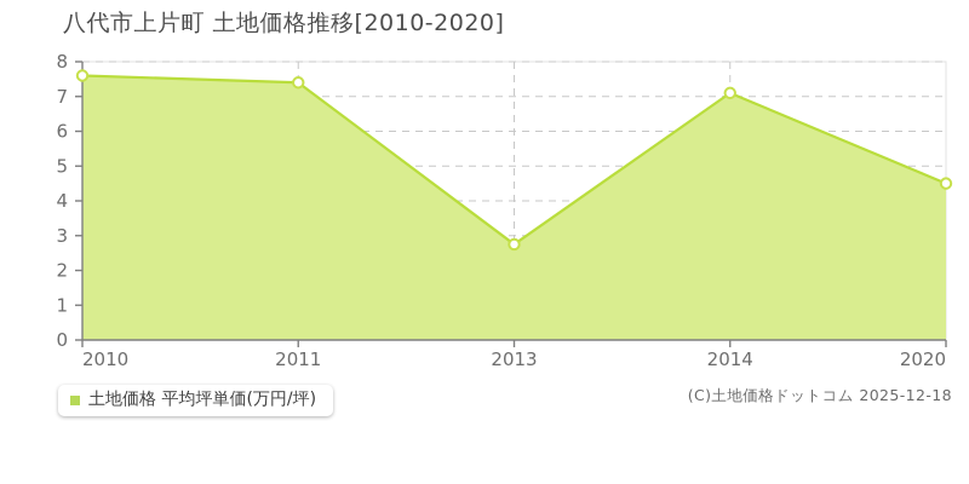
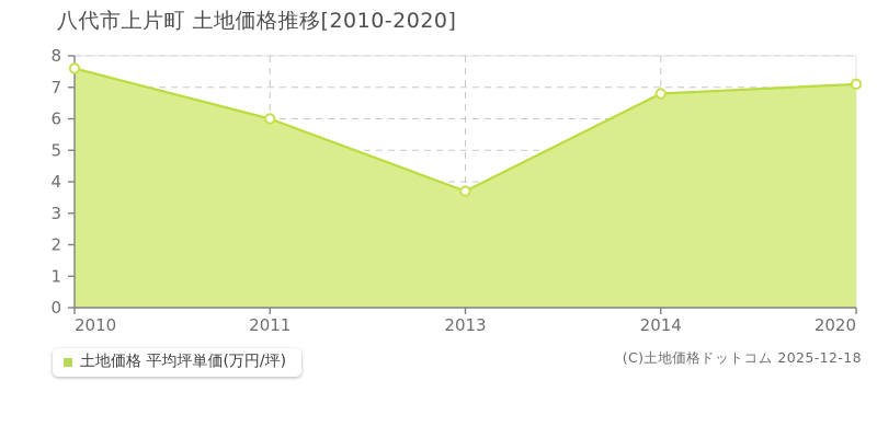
2011: 7.4 -> 6.0
2013: 2.8 -> 3.7
2014: 7.1 -> 6.8
2020: 4.5 -> 7.1
